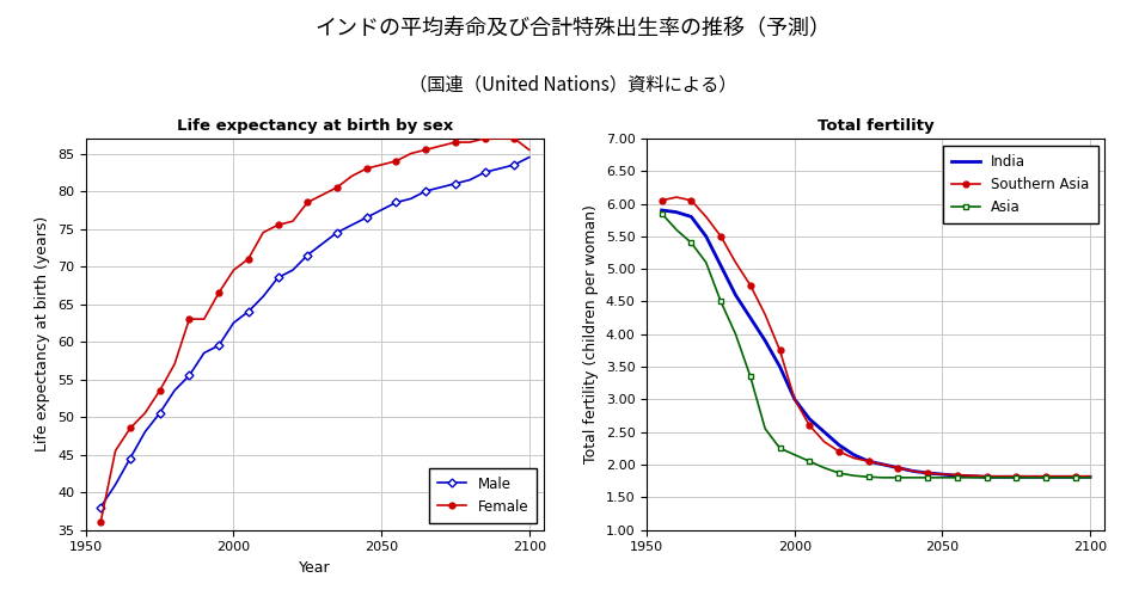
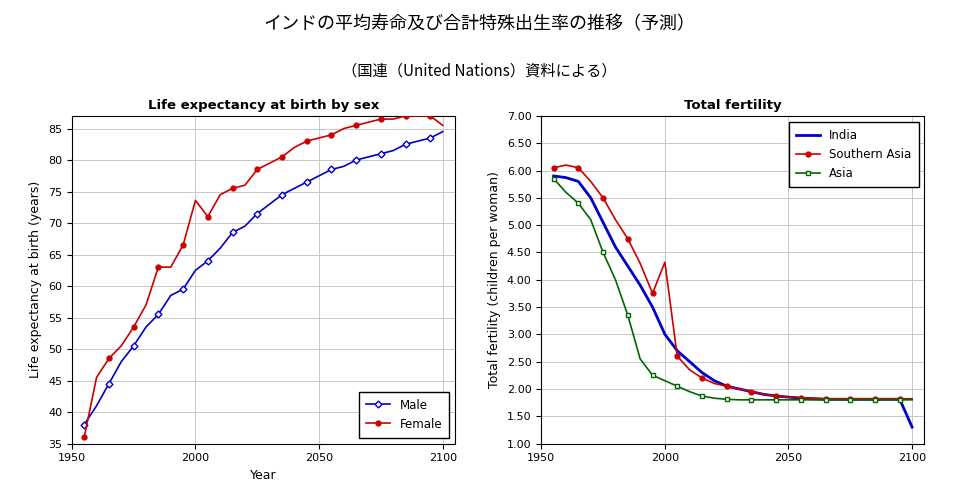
Life expectancy at birth by sex/Female/2000: 69.5 -> 73.6
Total fertility/Southern Asia/2000: 3.00 -> 4.32
Total fertility/India/2100: 1.81 -> 1.30
